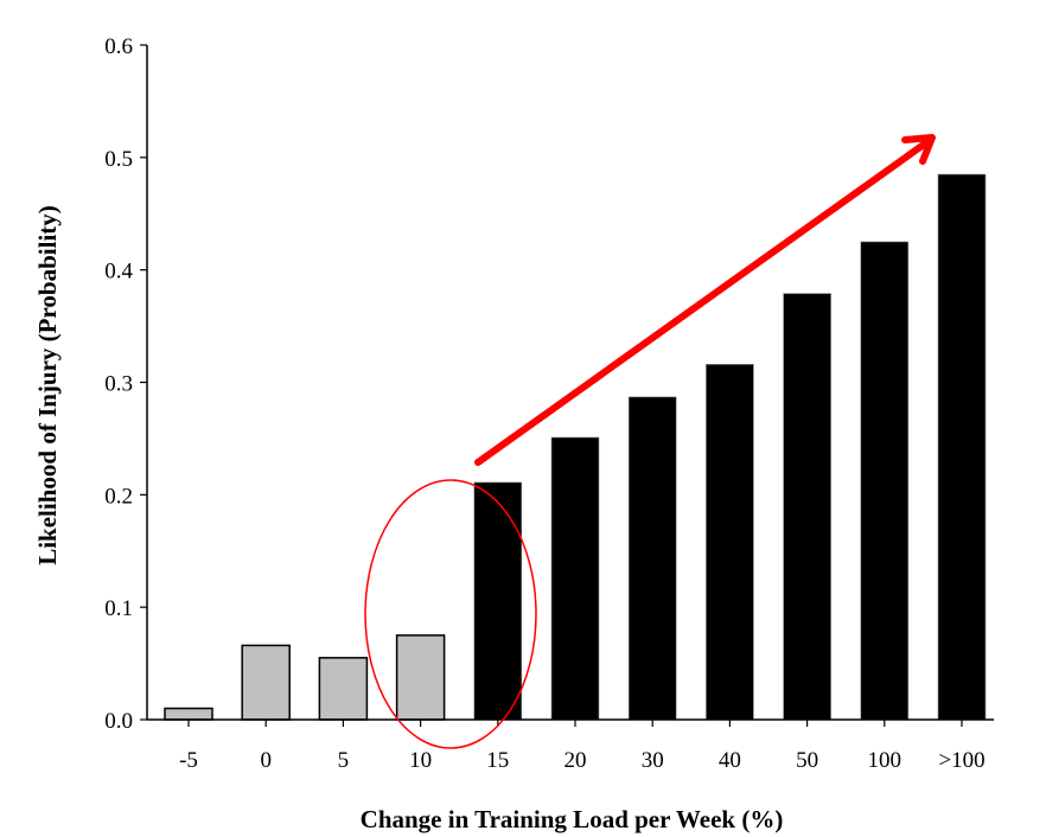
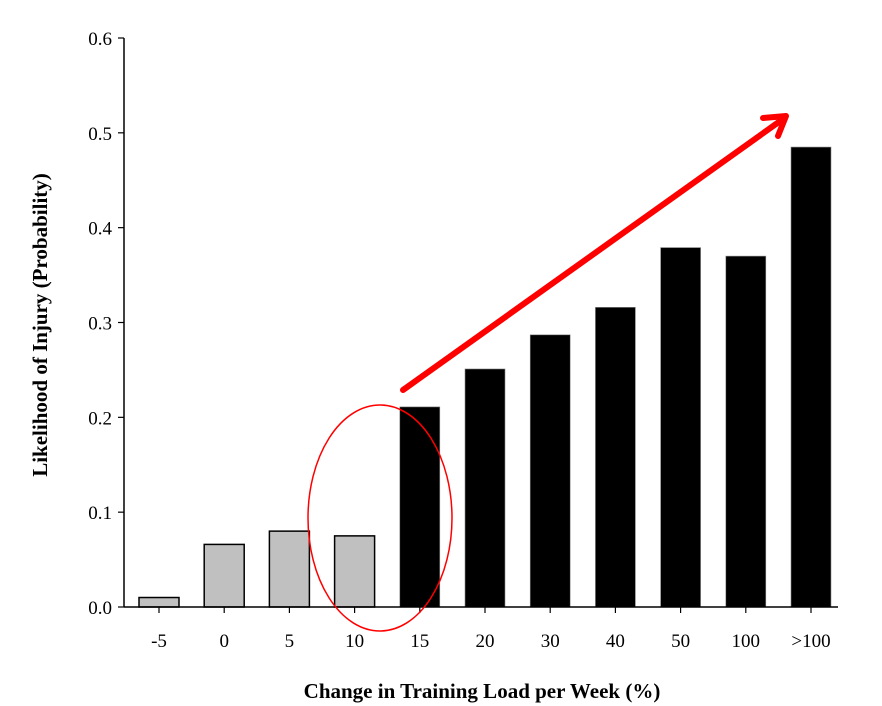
5: 0.06 -> 0.08
100: 0.42 -> 0.37
